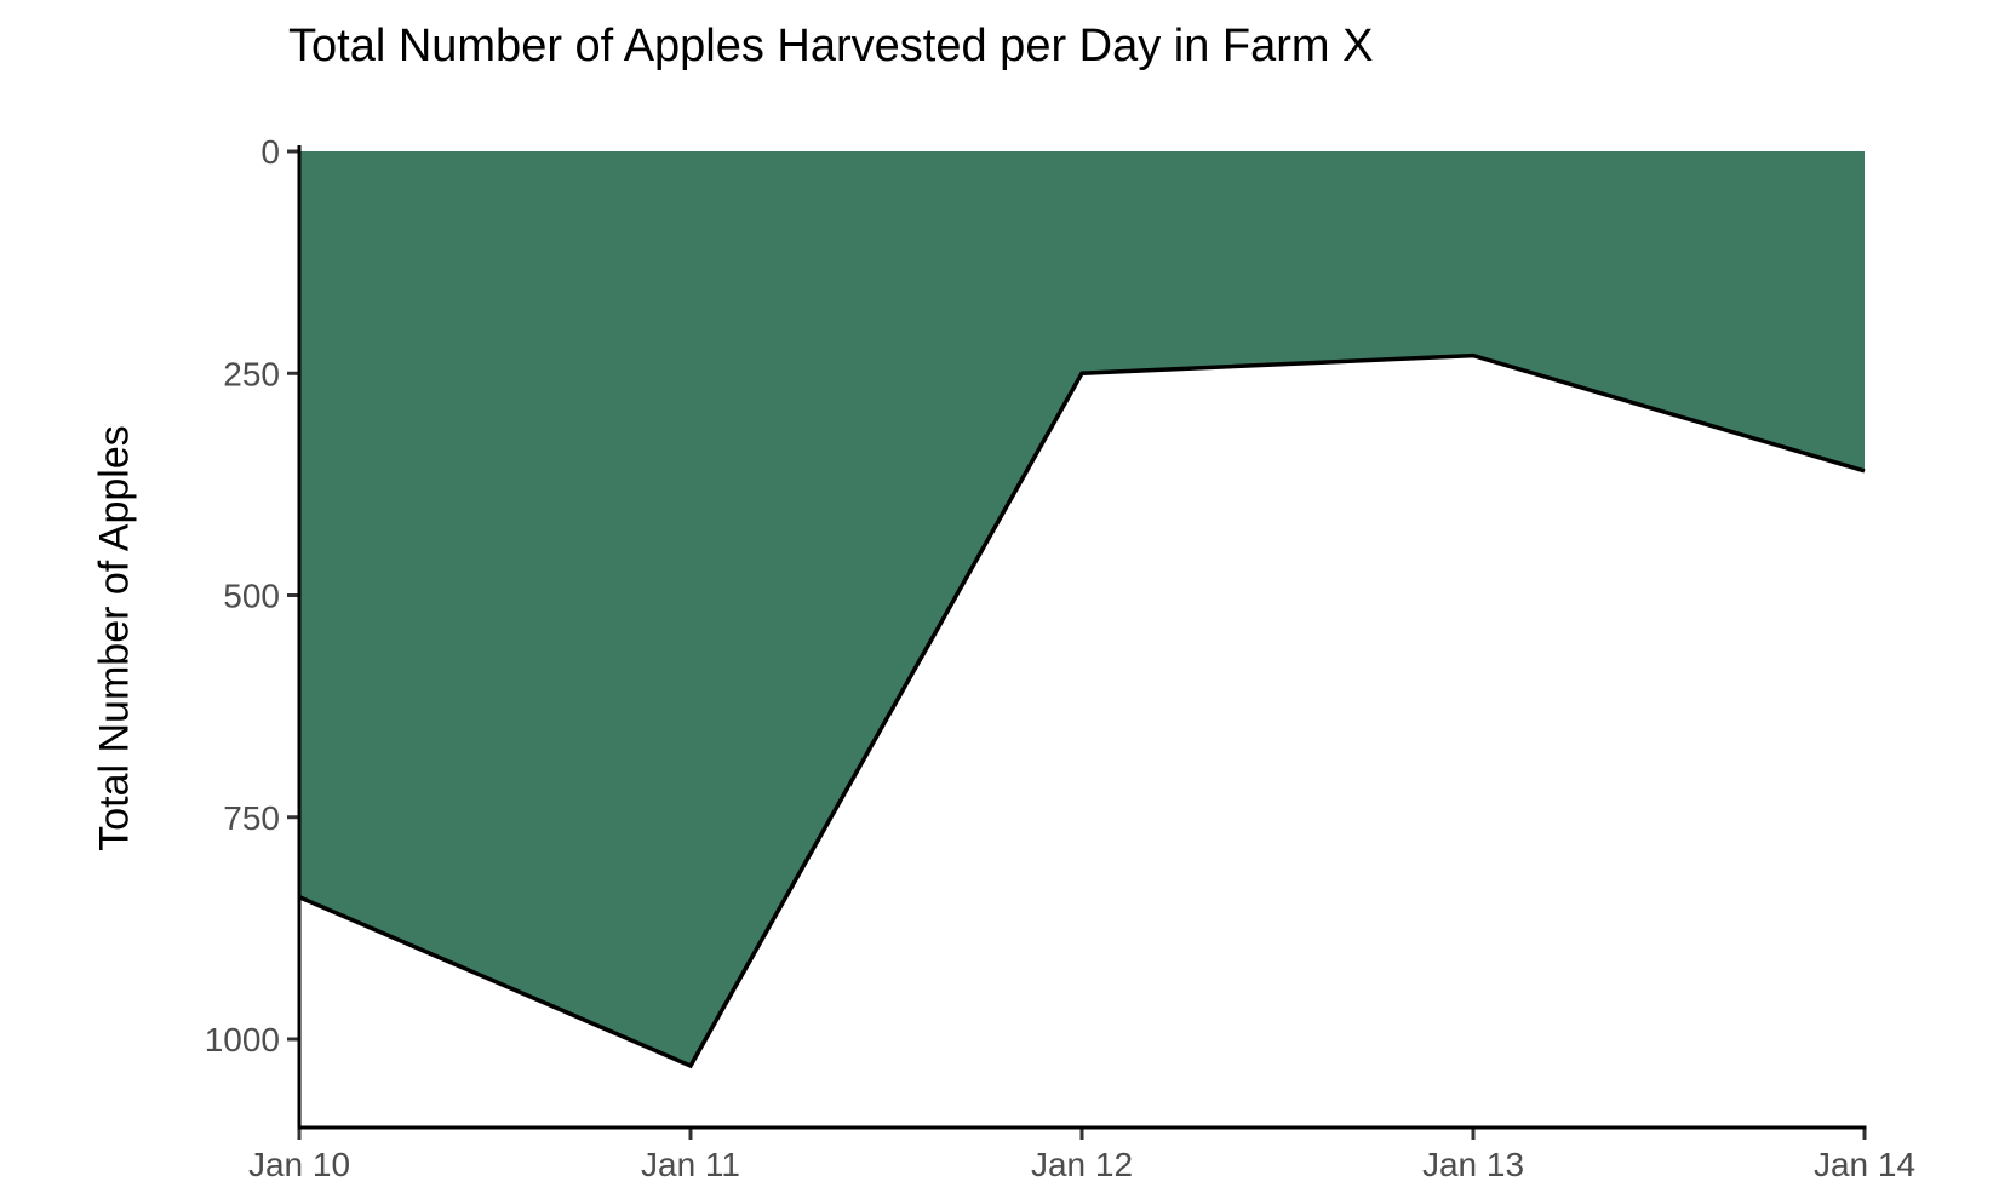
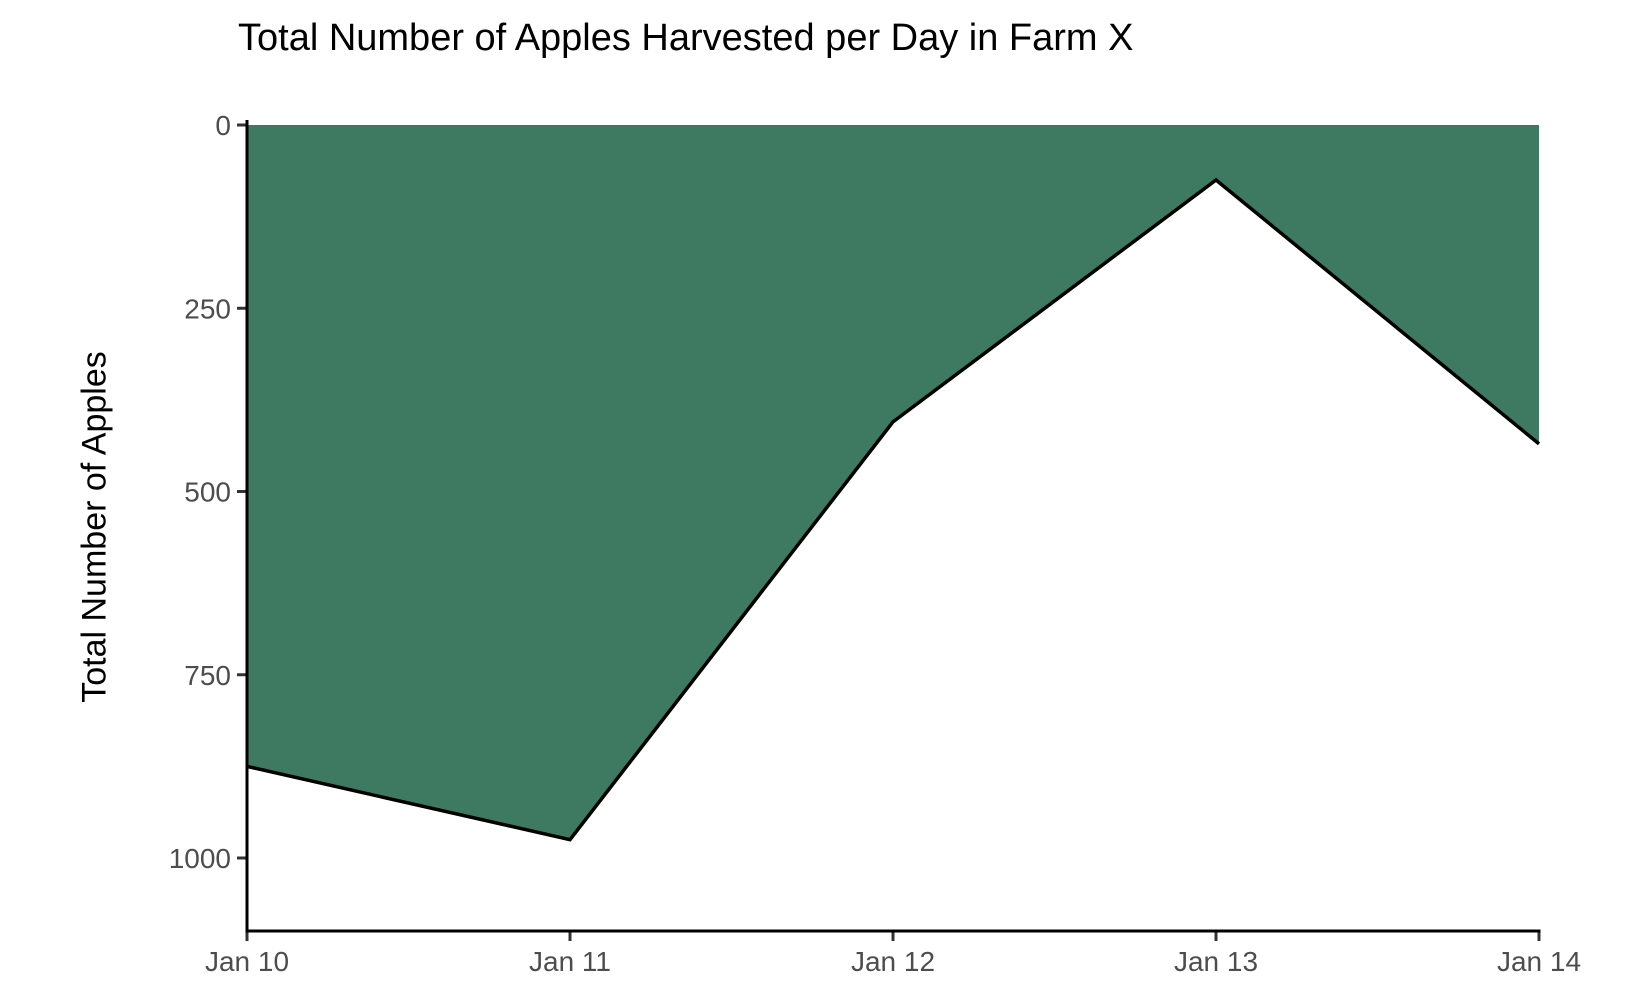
Jan 10: 840 -> 880
Jan 11: 1030 -> 980
Jan 12: 250 -> 400
Jan 13: 230 -> 80
Jan 14: 360 -> 440
